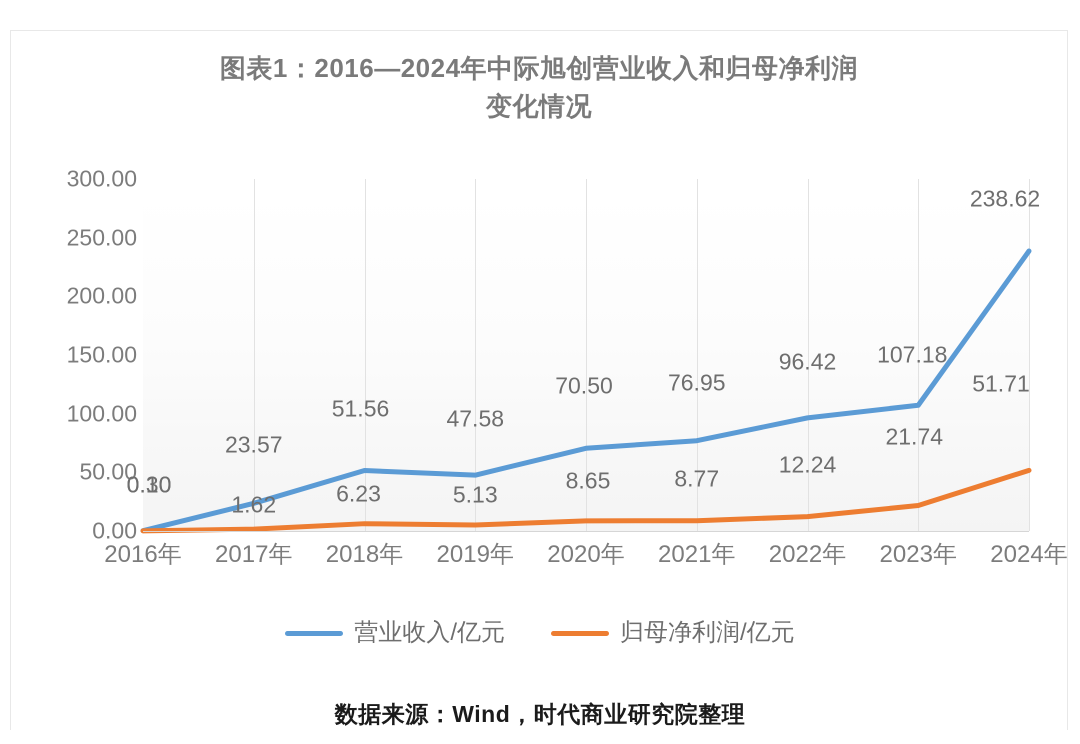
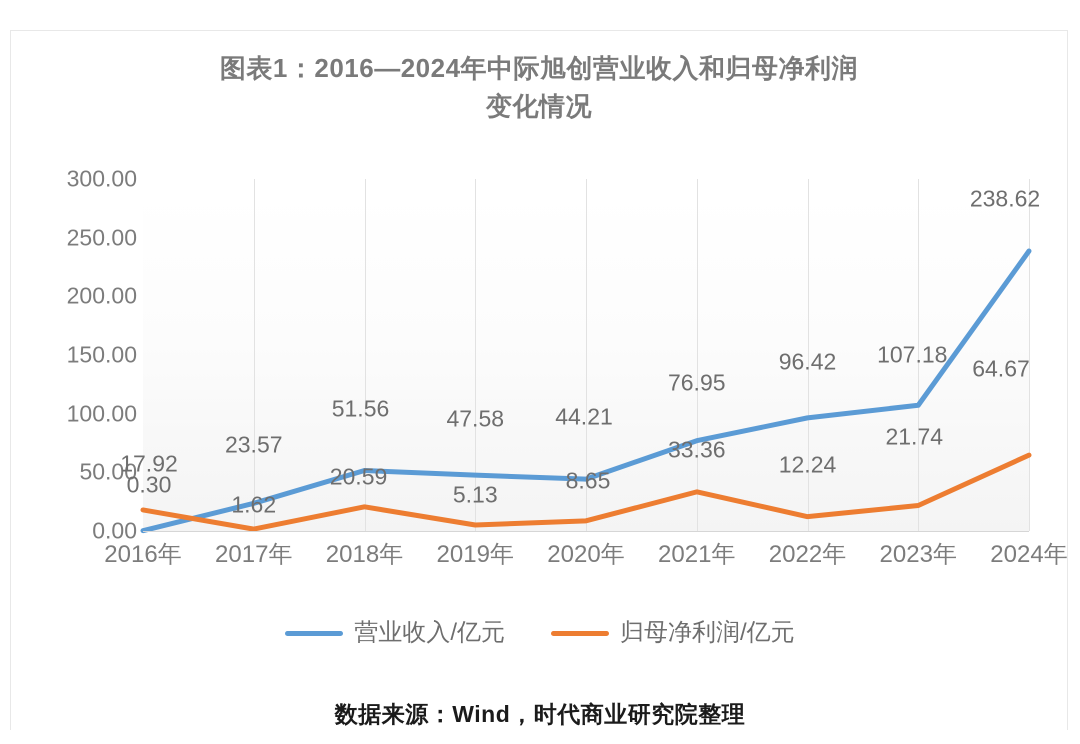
归母净利润/亿元/2016年: 0.10 -> 17.92
归母净利润/亿元/2018年: 6.23 -> 20.59
营业收入/亿元/2020年: 70.50 -> 44.21
归母净利润/亿元/2021年: 8.77 -> 33.36
归母净利润/亿元/2024年: 51.71 -> 64.67
